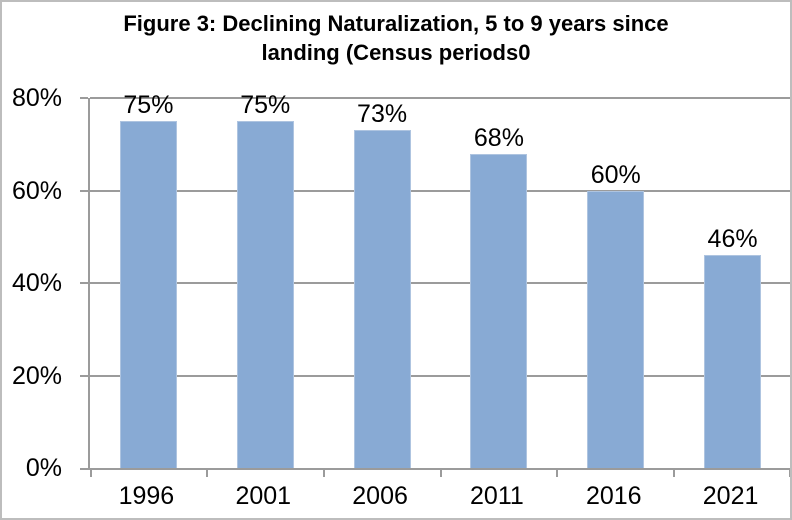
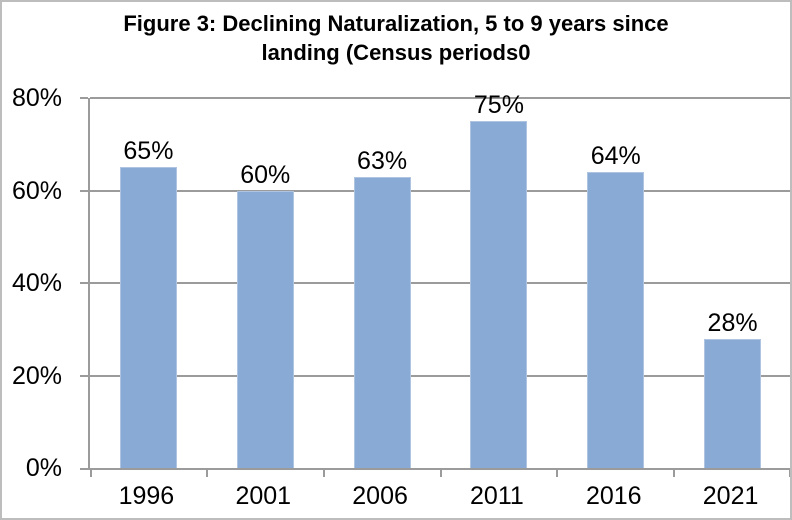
1996: 75% -> 65%
2001: 75% -> 60%
2006: 73% -> 63%
2011: 68% -> 75%
2016: 60% -> 64%
2021: 46% -> 28%
